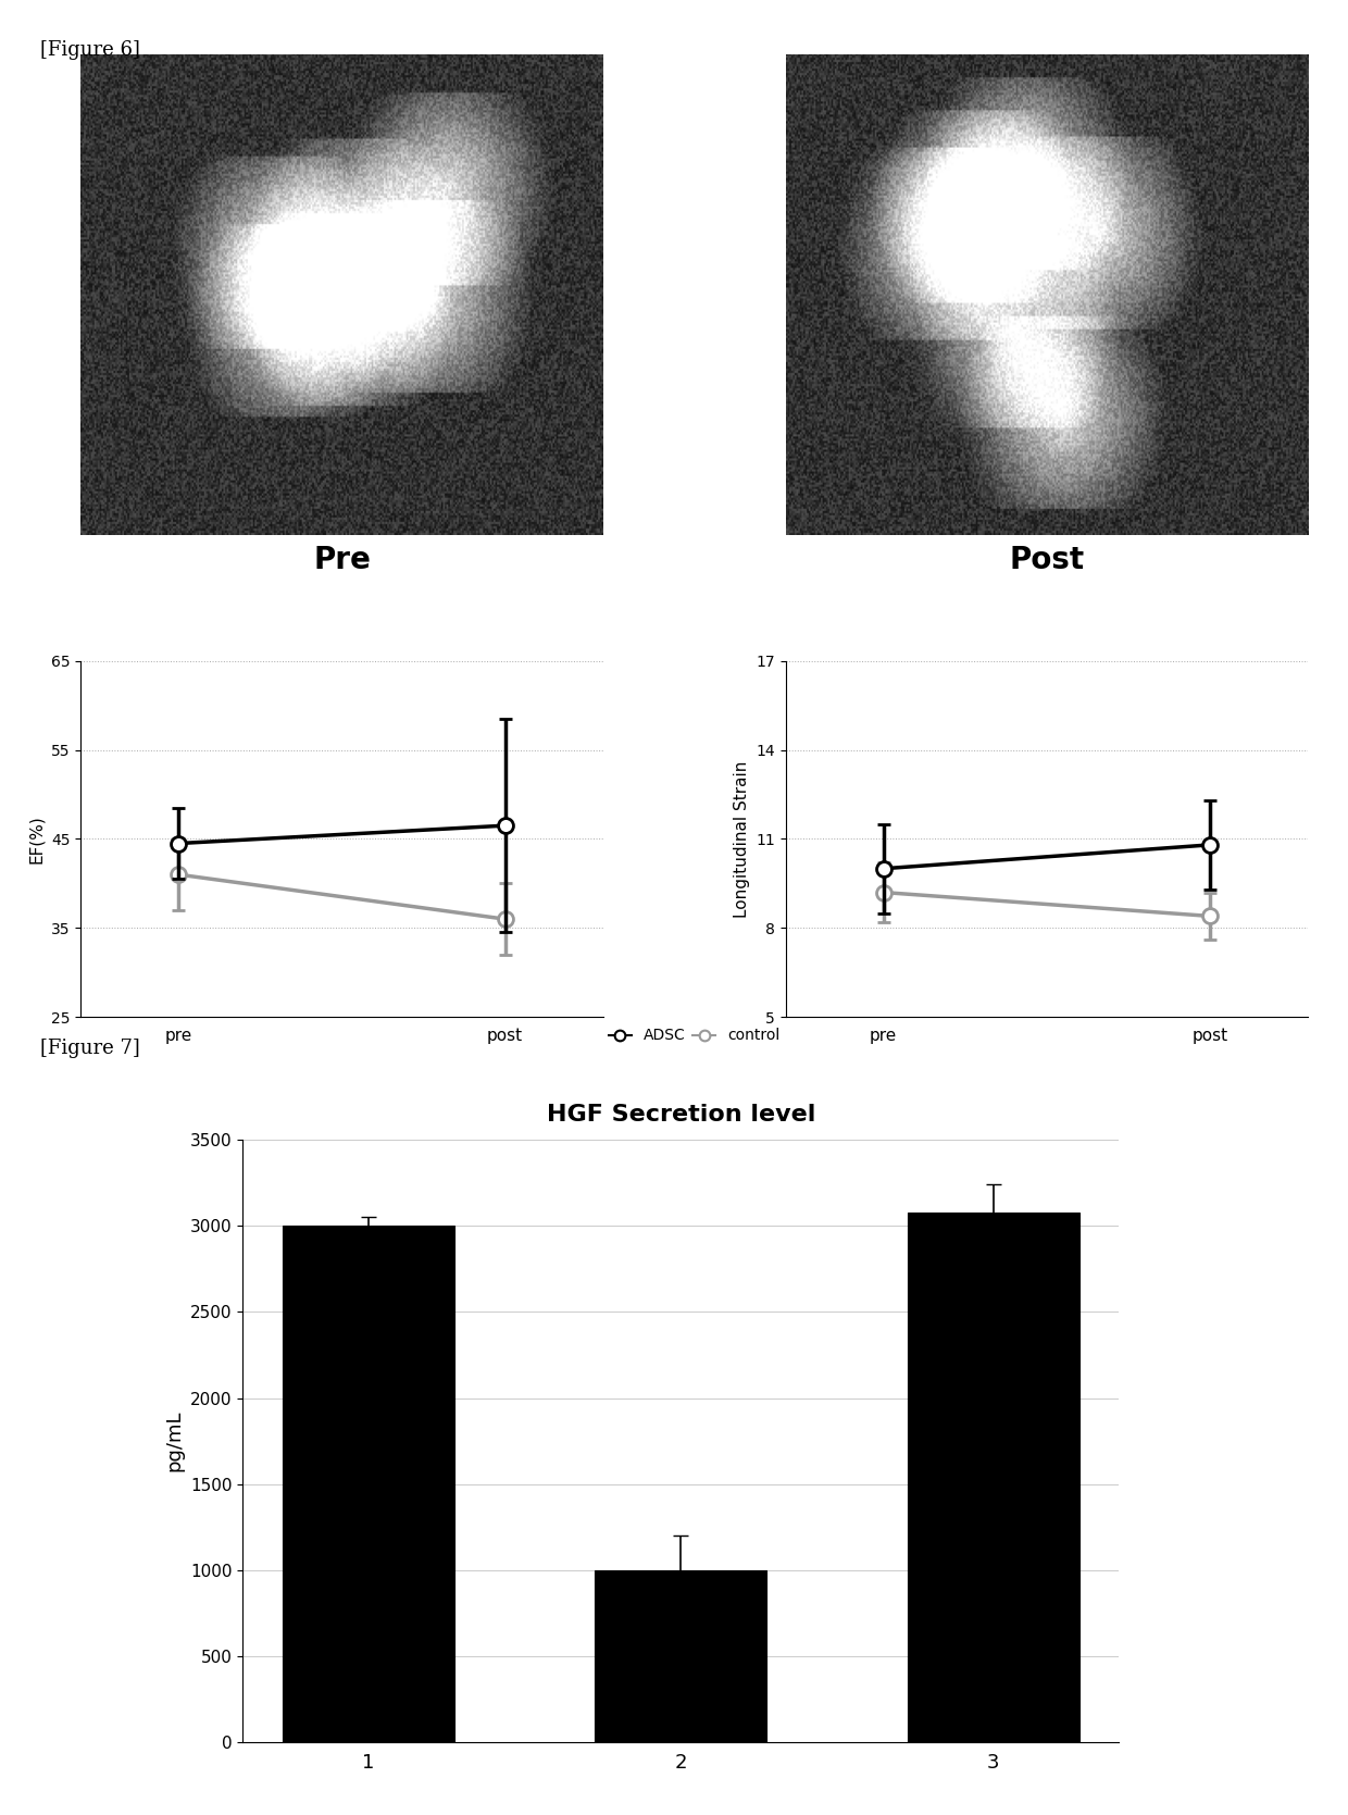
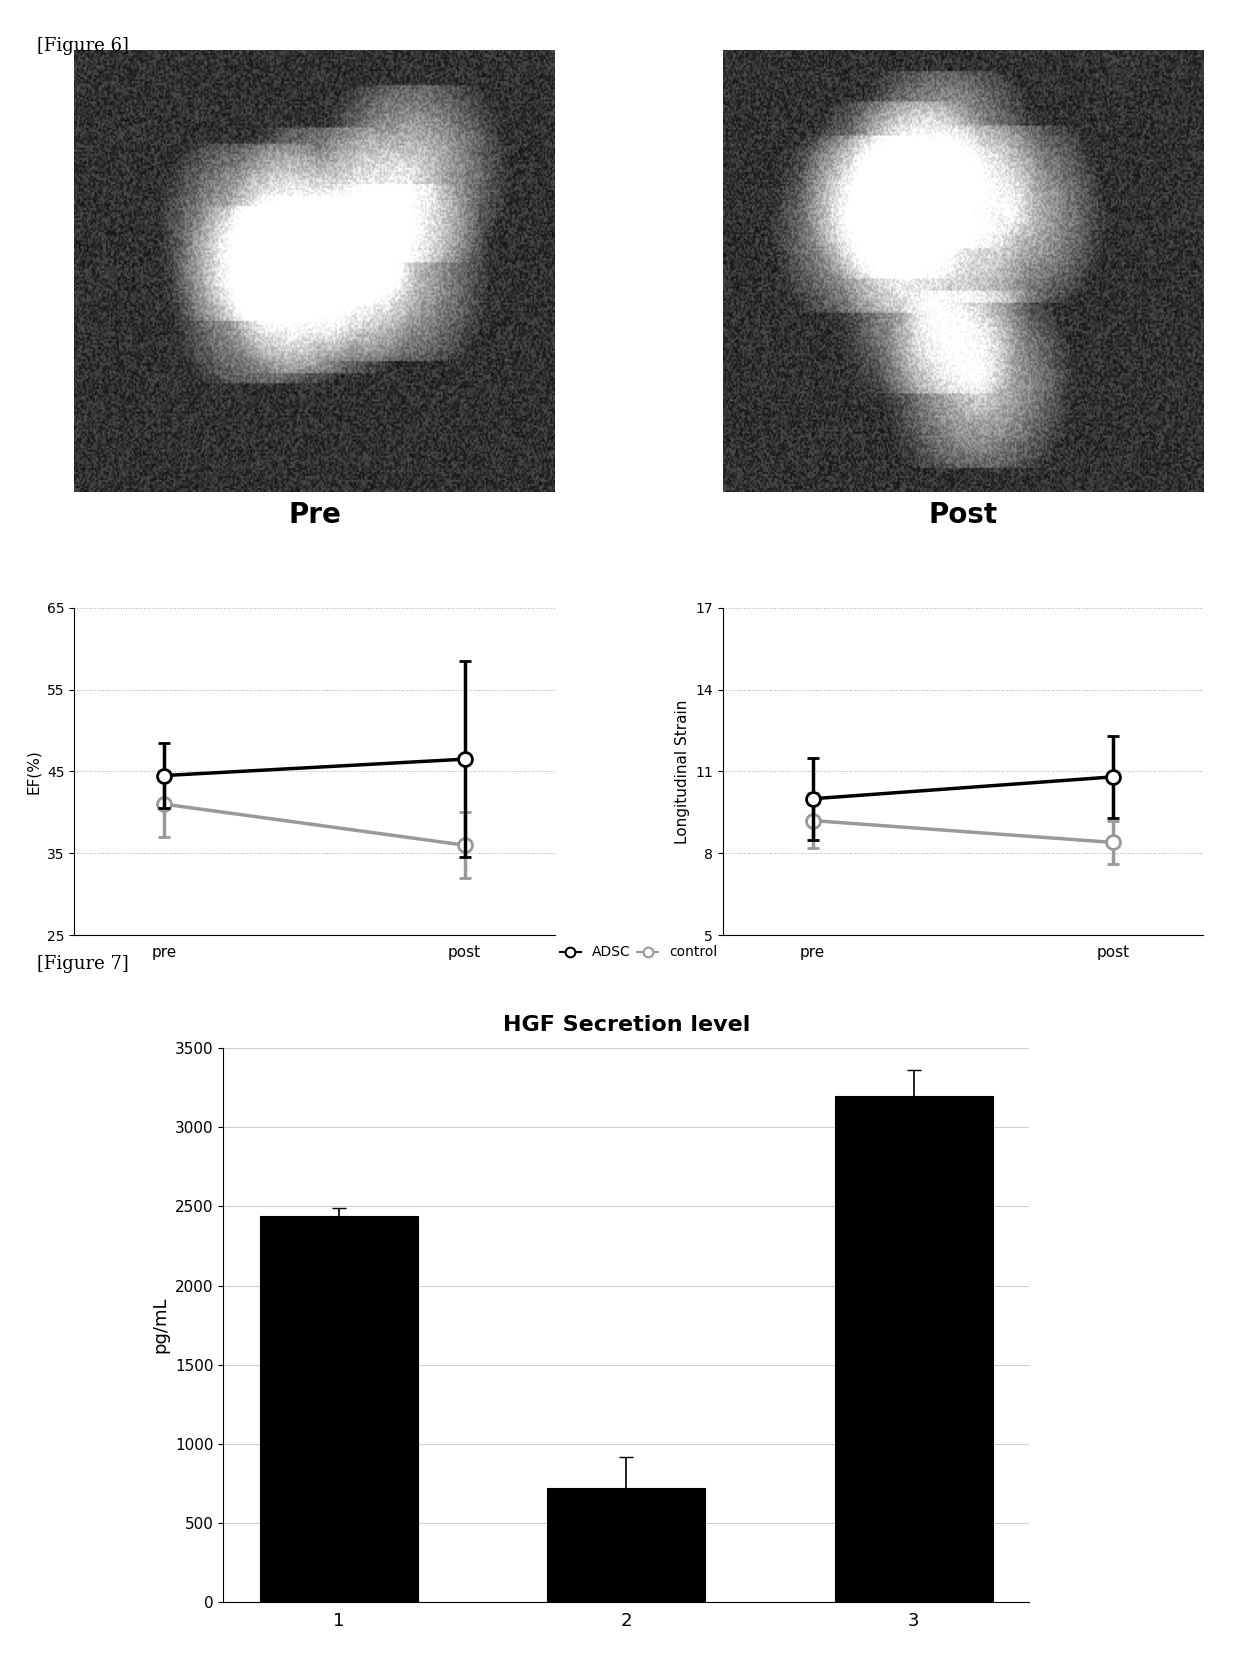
1: 3000 -> 2440
2: 1000 -> 720
3: 3080 -> 3200
